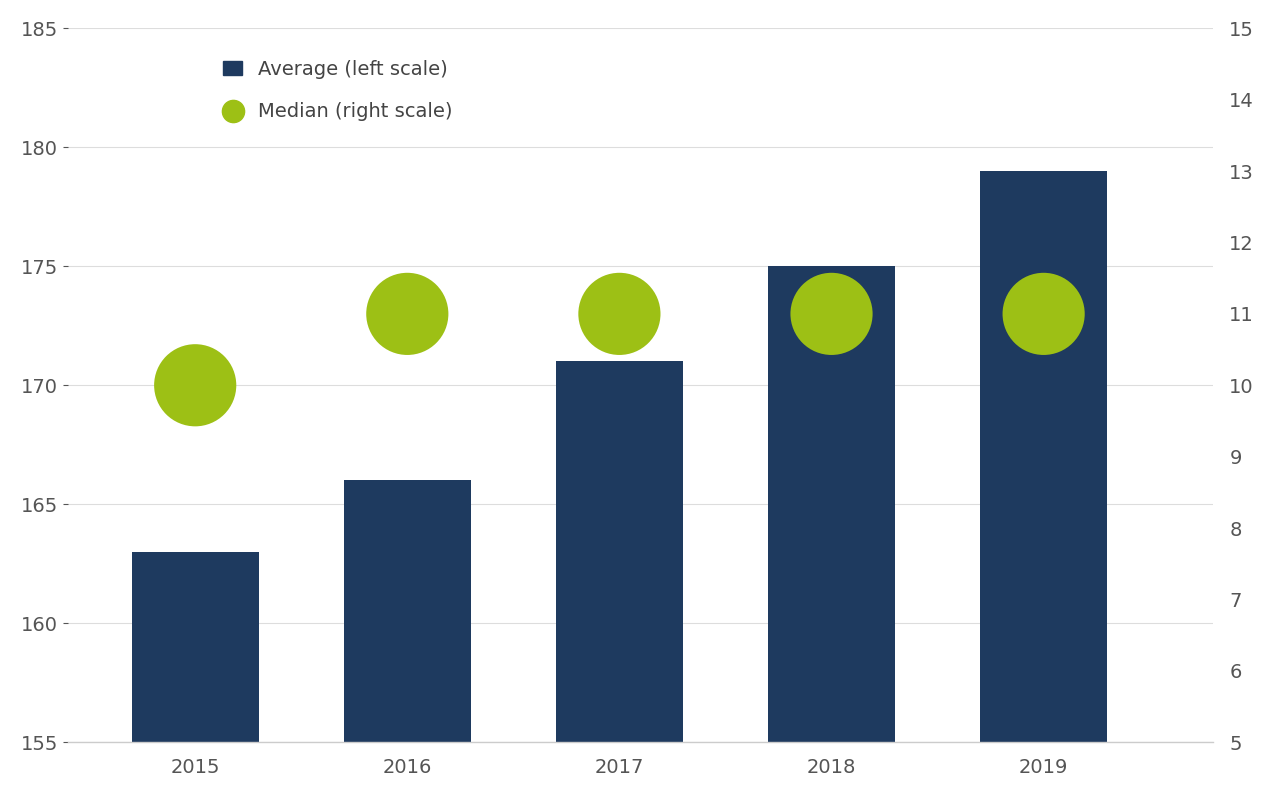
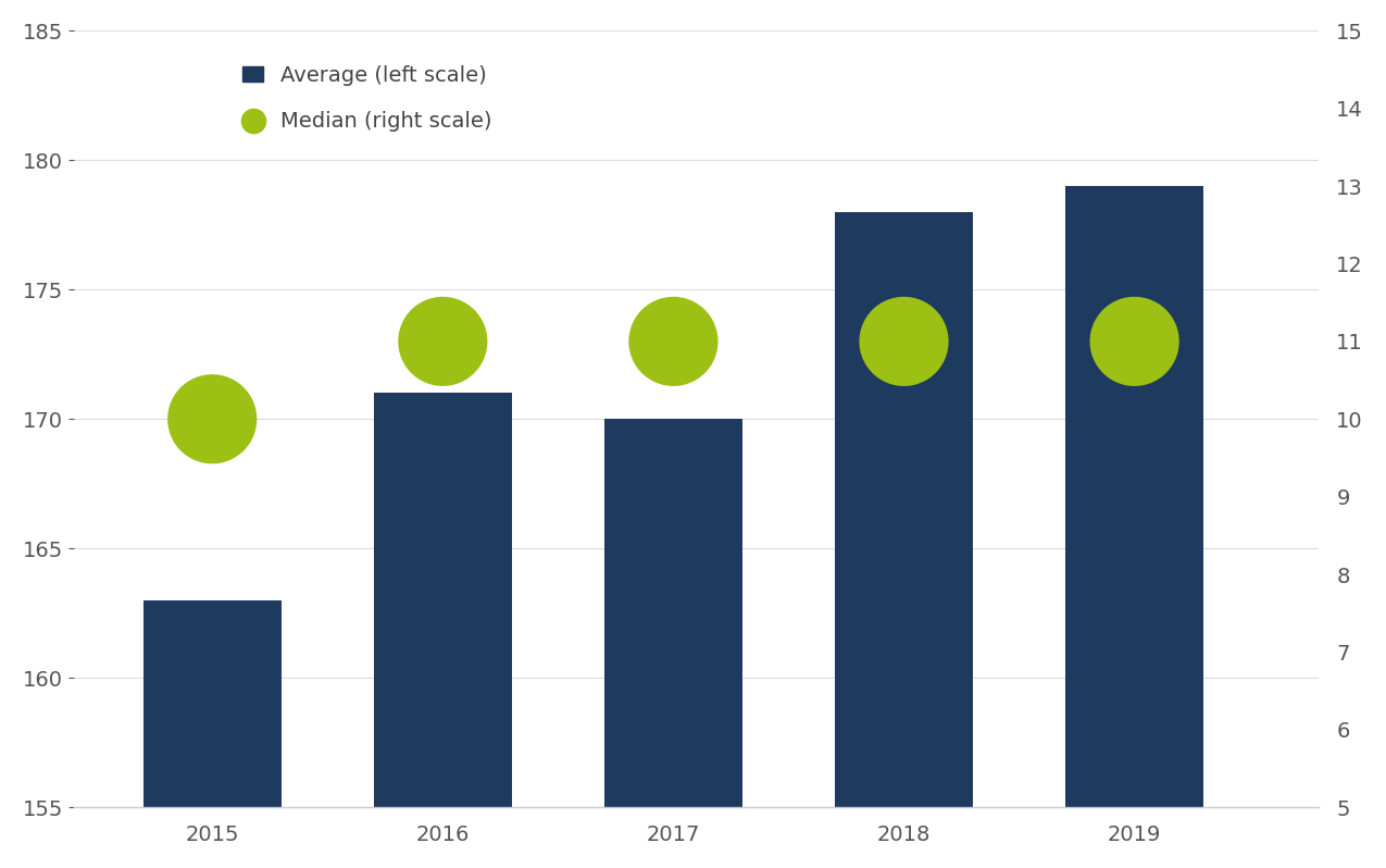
Average (left scale)/2016: 166 -> 171
Average (left scale)/2017: 171 -> 170
Average (left scale)/2018: 175 -> 178
